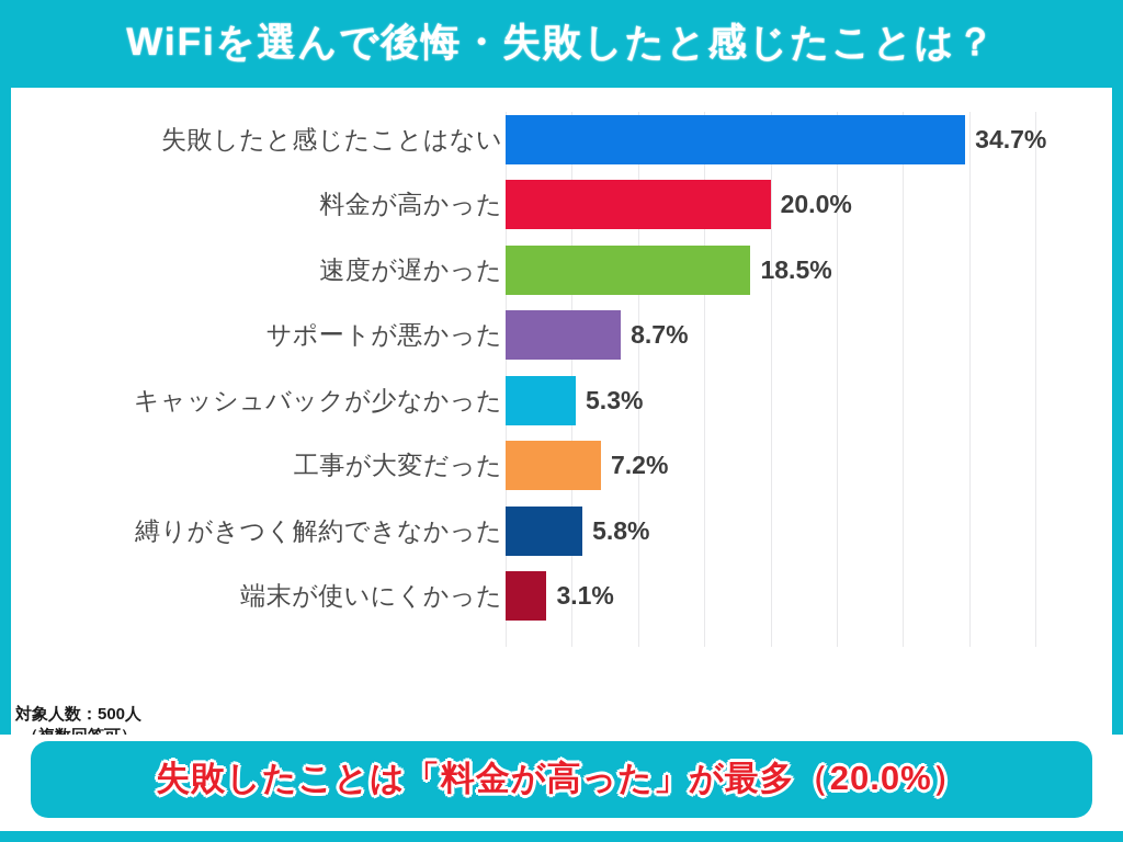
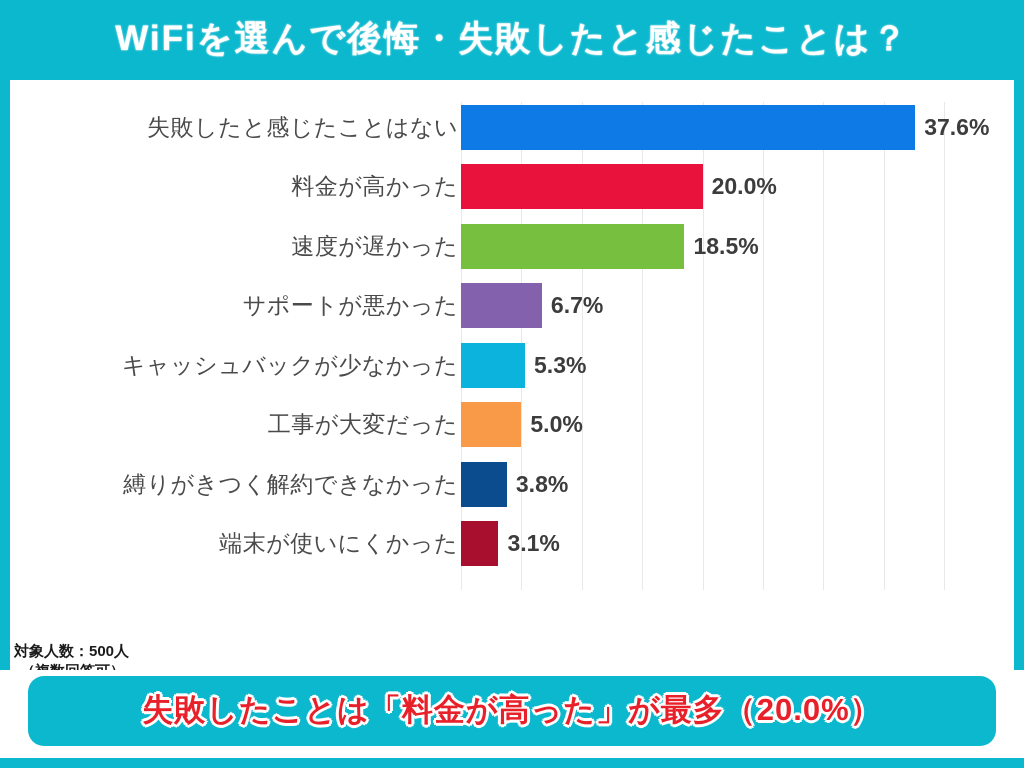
失敗したと感じたことはない: 34.7% -> 37.6%
サポートが悪かった: 8.7% -> 6.7%
工事が大変だった: 7.2% -> 5.0%
縛りがきつく解約できなかった: 5.8% -> 3.8%
